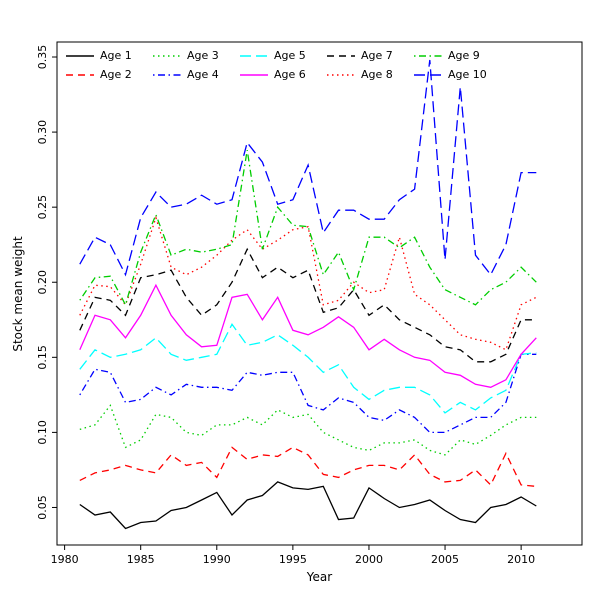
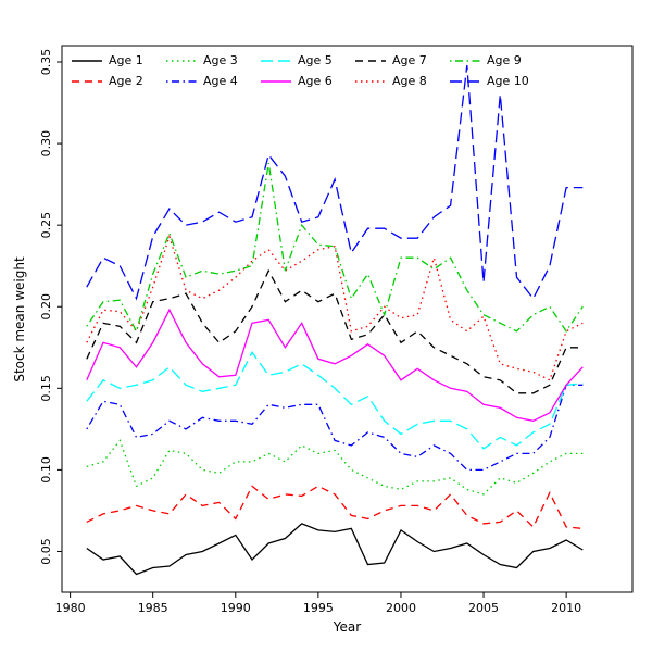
Age 8/2005: 0.175 -> 0.194
Age 9/2010: 0.210 -> 0.185
